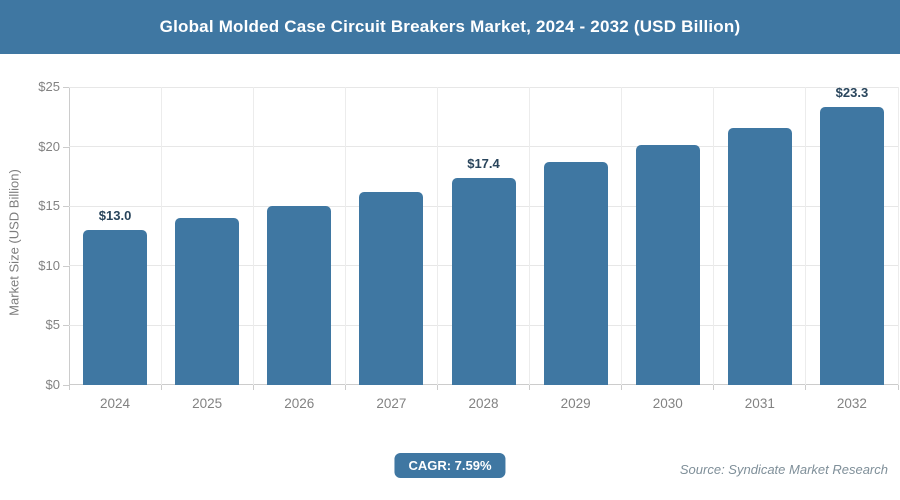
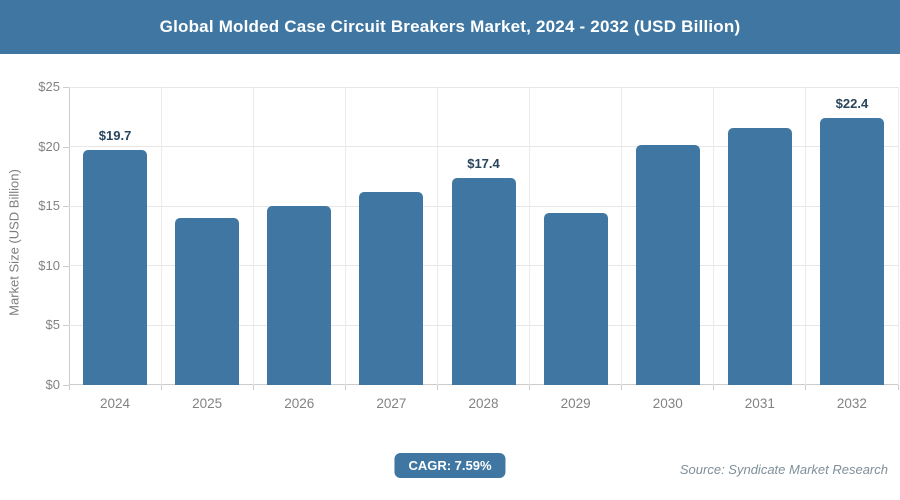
2024: $13.0 -> $19.7
2029: $18.7 -> $14.4
2032: $23.3 -> $22.4
